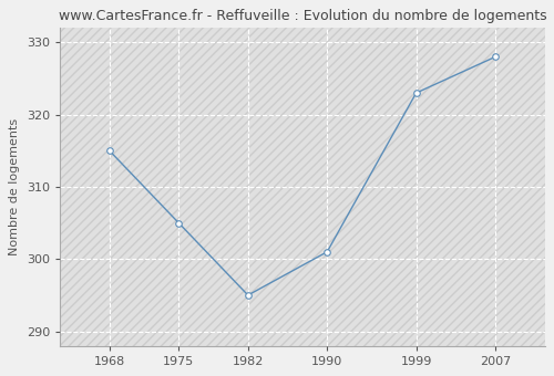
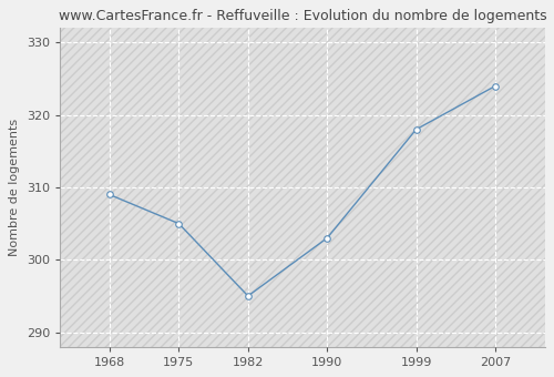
1968: 315 -> 309
1990: 301 -> 303
1999: 323 -> 318
2007: 328 -> 324
